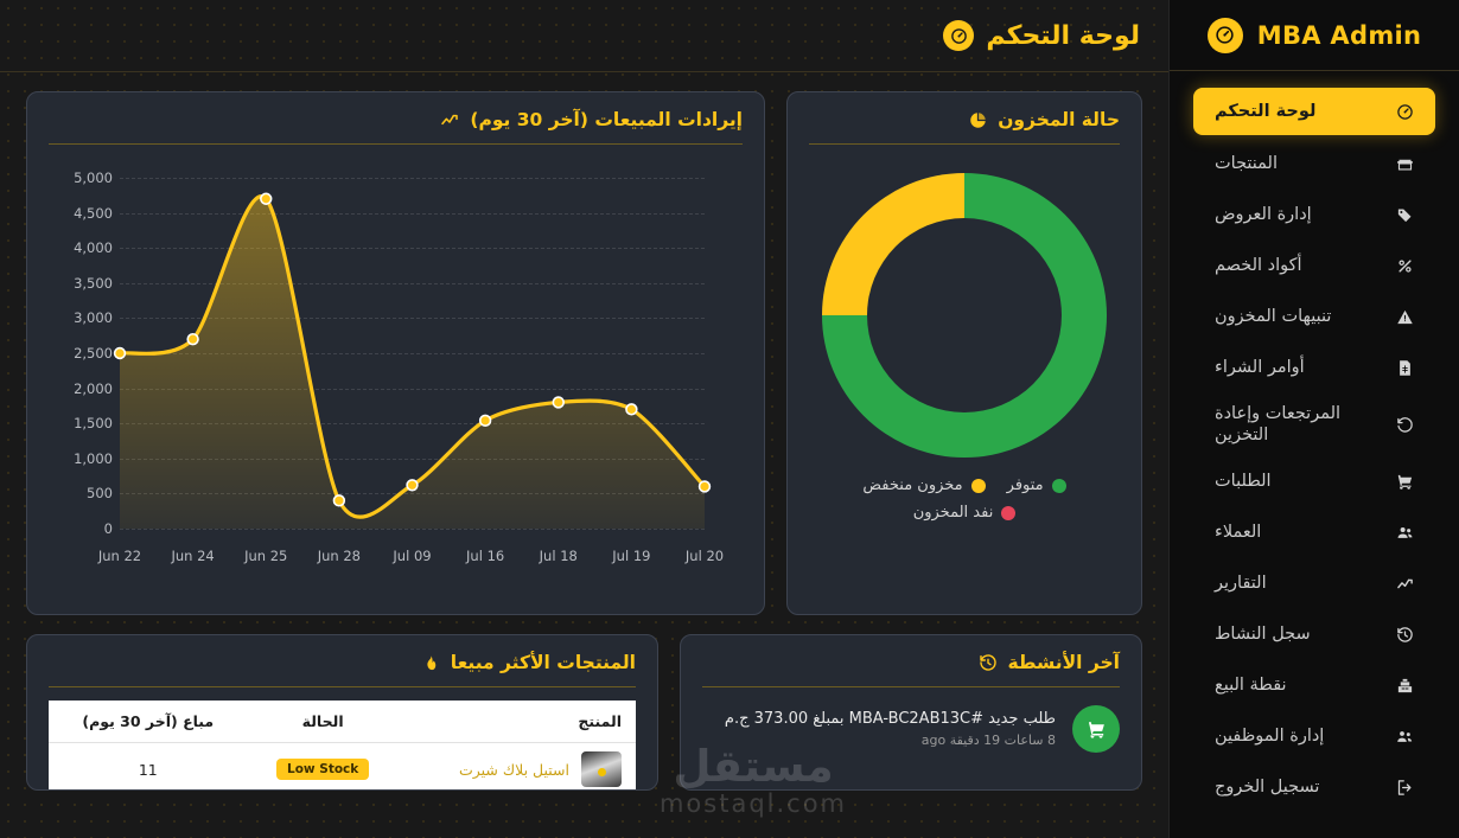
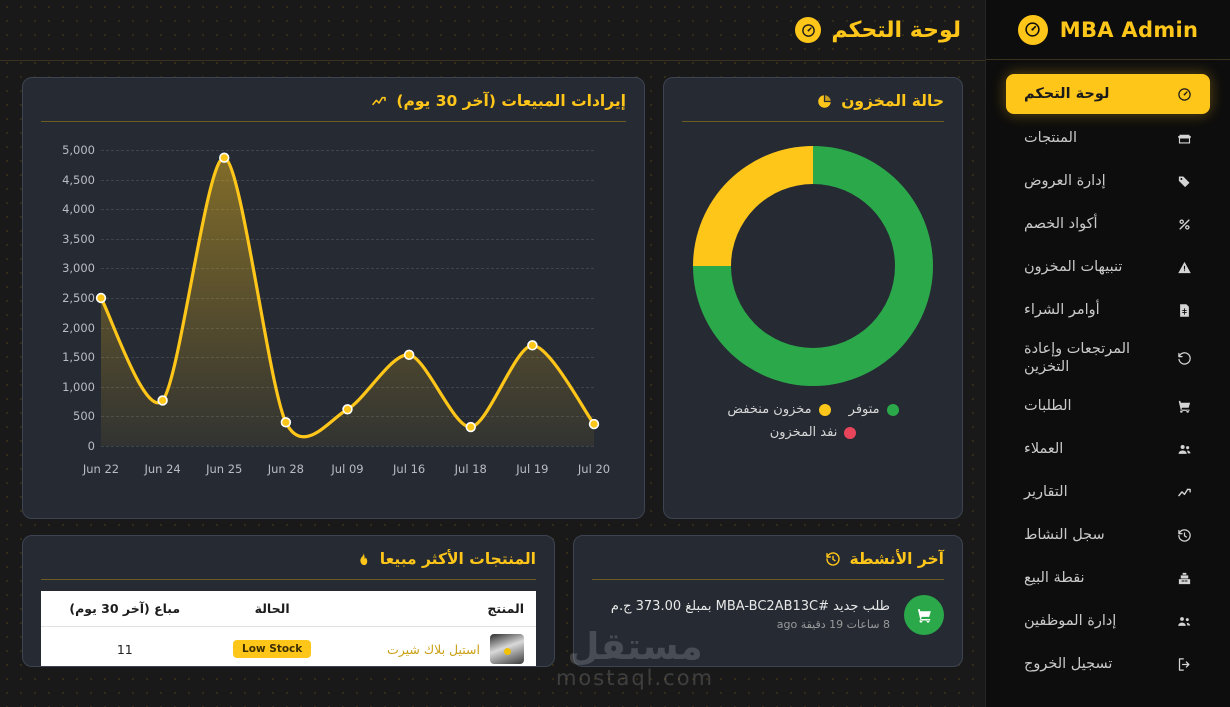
Jun 24: 2700 -> 800
Jun 25: 4700 -> 4900
Jul 18: 1800 -> 300
Jul 20: 600 -> 400
